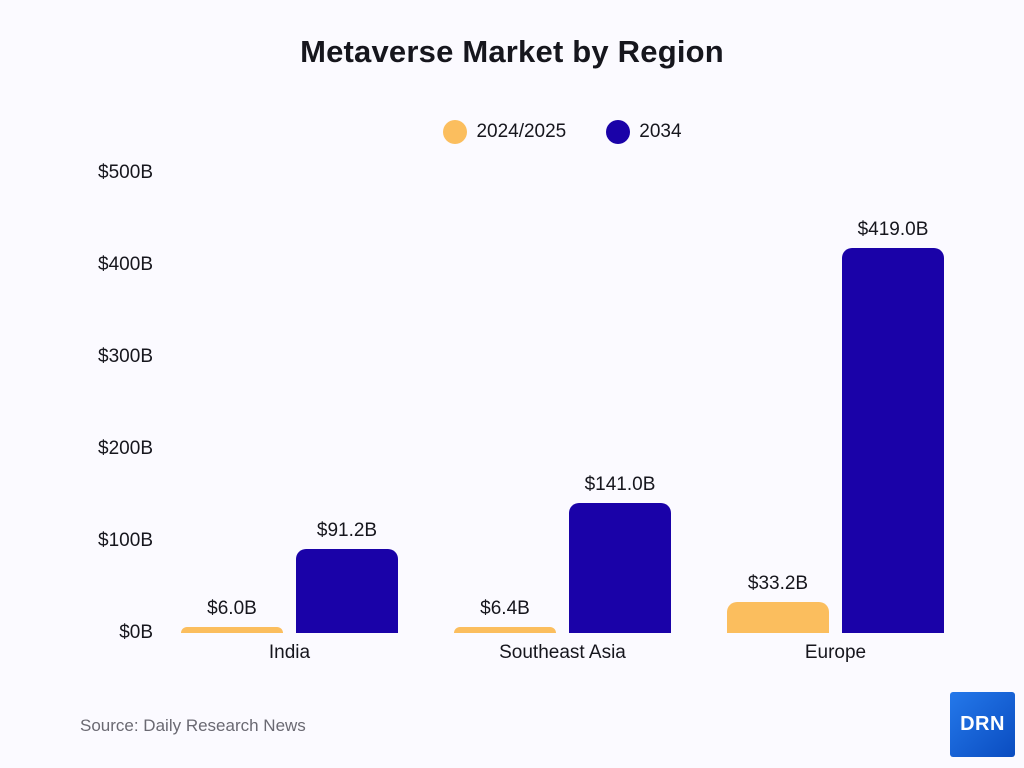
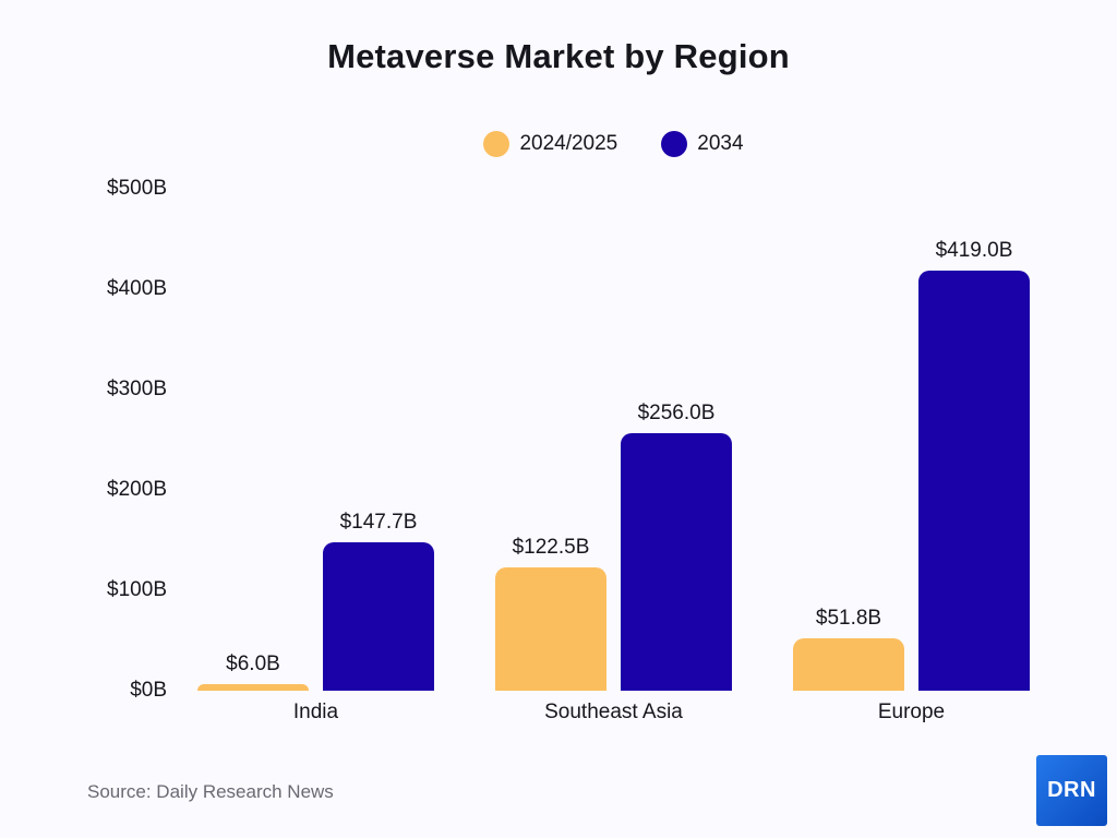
2034/India: $91.2B -> $147.7B
2024/2025/Southeast Asia: $6.4B -> $122.5B
2034/Southeast Asia: $141.0B -> $256.0B
2024/2025/Europe: $33.2B -> $51.8B
